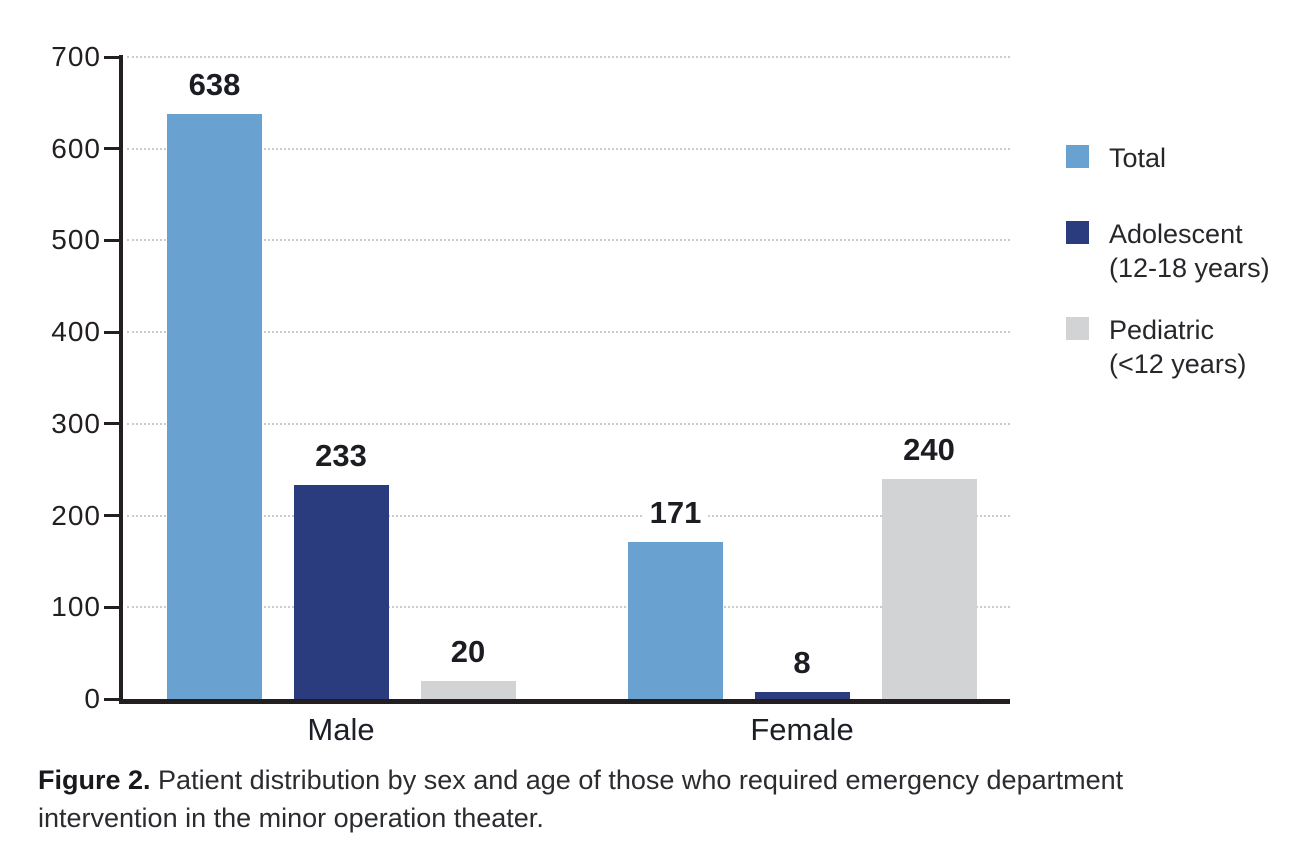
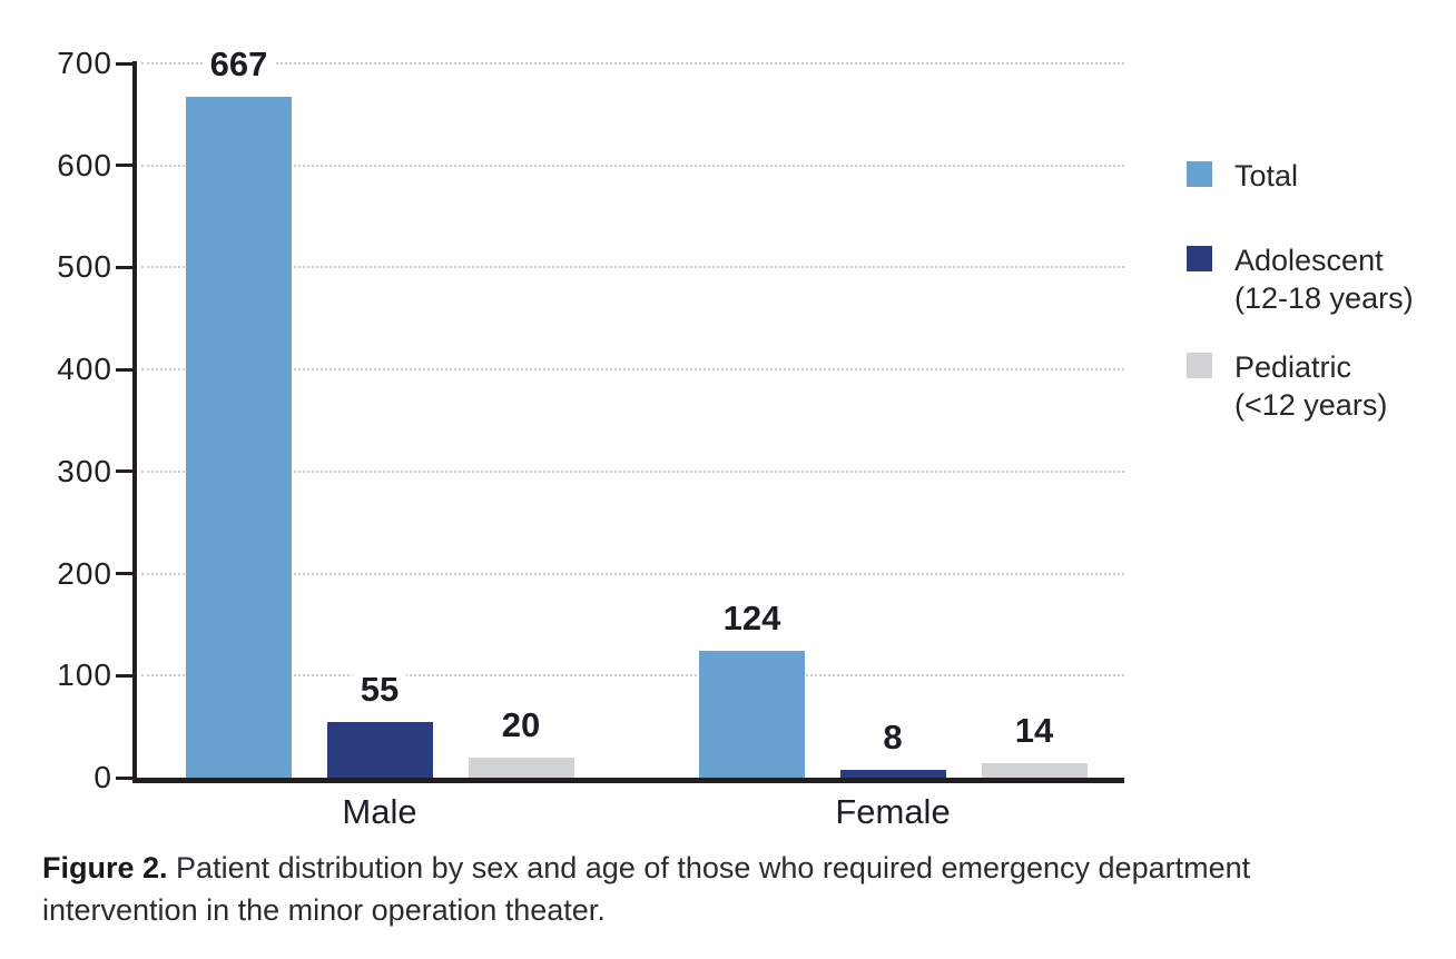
Total/Male: 638 -> 667
Adolescent (12-18 years)/Male: 233 -> 55
Total/Female: 171 -> 124
Pediatric (<12 years)/Female: 240 -> 14
